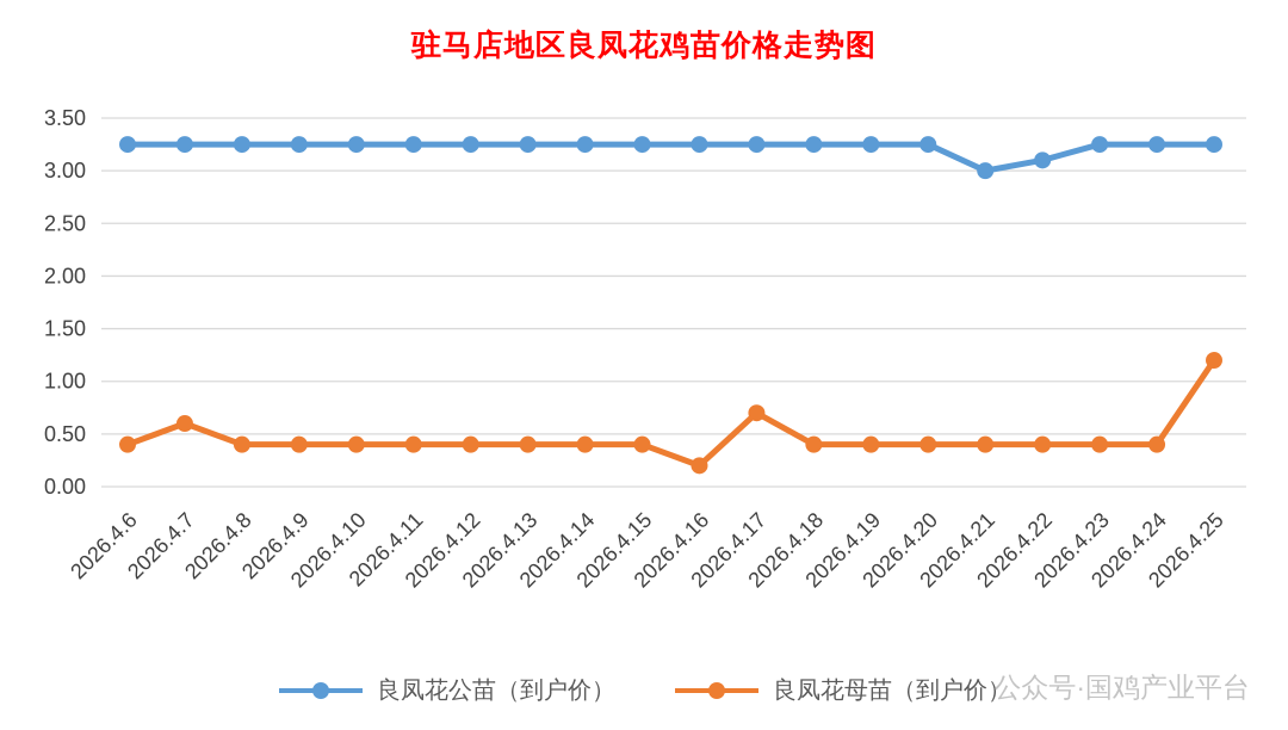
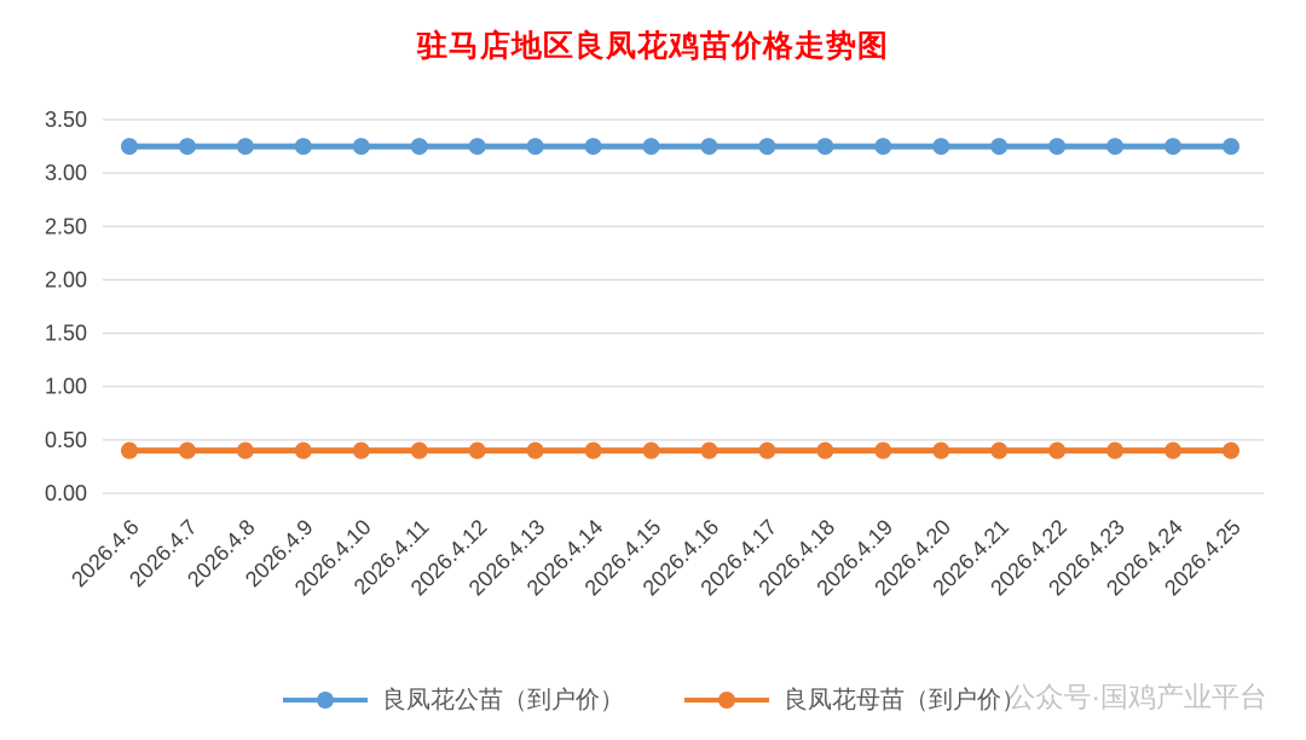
良凤花母苗（到户价）/2026.4.7: 0.6 -> 0.4
良凤花母苗（到户价）/2026.4.16: 0.2 -> 0.4
良凤花母苗（到户价）/2026.4.17: 0.7 -> 0.4
良凤花公苗（到户价）/2026.4.21: 3.0 -> 3.2
良凤花公苗（到户价）/2026.4.22: 3.1 -> 3.2
良凤花母苗（到户价）/2026.4.25: 1.2 -> 0.4
